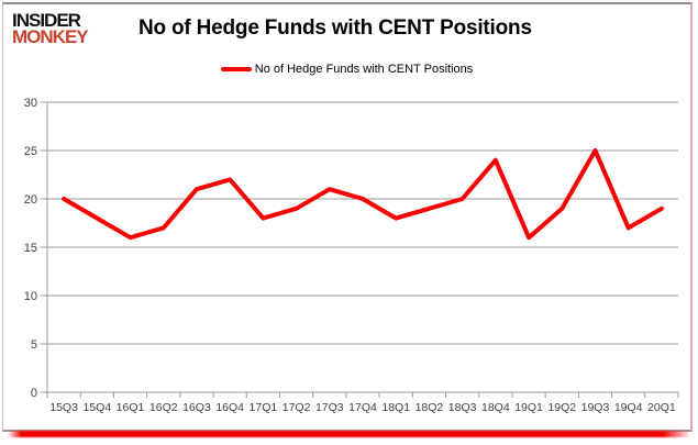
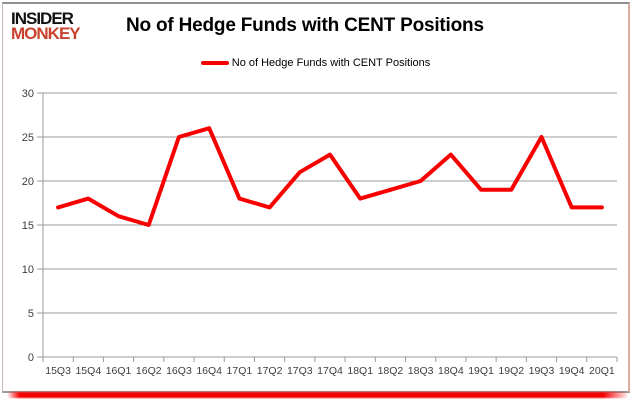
15Q3: 20 -> 17
16Q2: 17 -> 15
16Q3: 21 -> 25
16Q4: 22 -> 26
17Q2: 19 -> 17
17Q4: 20 -> 23
18Q4: 24 -> 23
19Q1: 16 -> 19
20Q1: 19 -> 17
